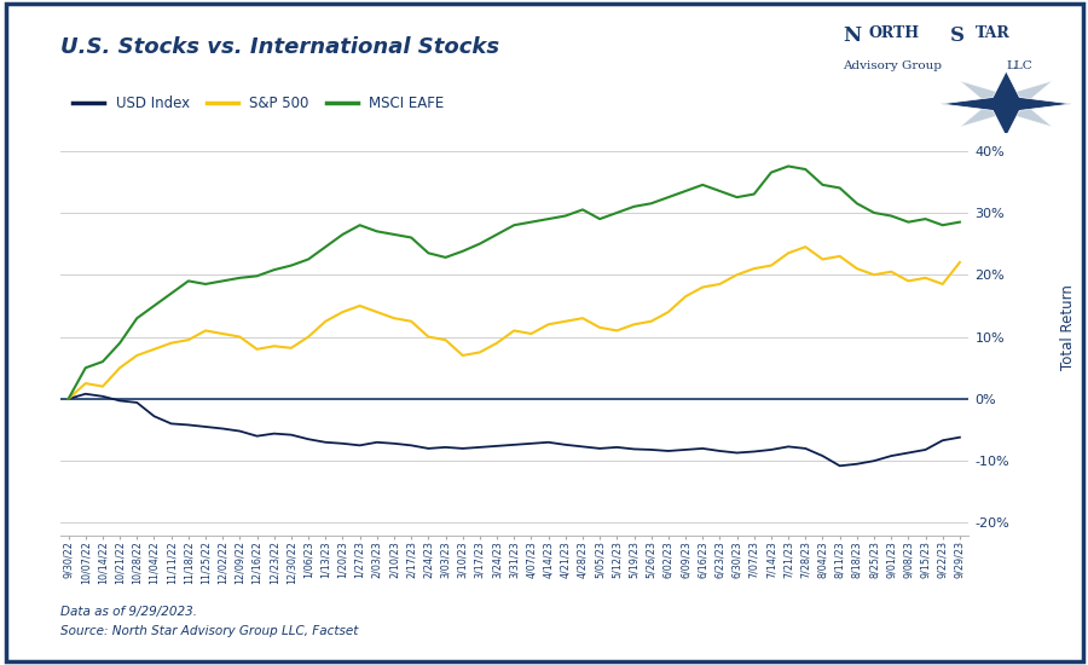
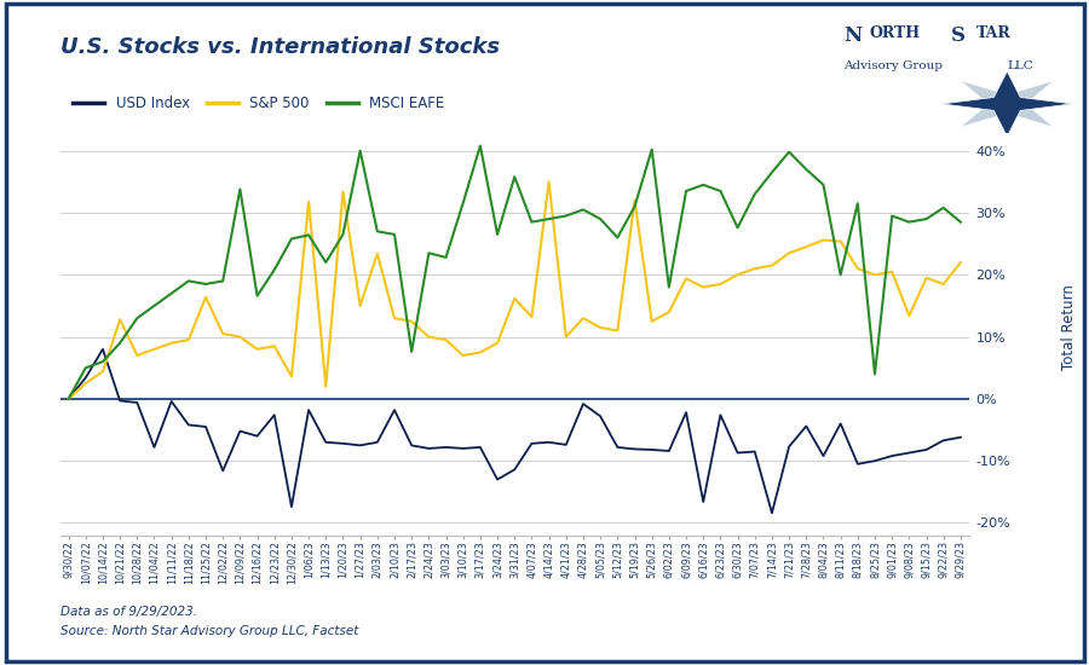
USD Index/10/07/22: 0.8% -> 3.4%
USD Index/10/14/22: 0.4% -> 8.0%
S&P 500/10/14/22: 2.0% -> 4.4%
S&P 500/10/21/22: 5.0% -> 12.8%
USD Index/11/04/22: -2.8% -> -7.8%
USD Index/11/11/22: -4.0% -> -0.4%
S&P 500/11/25/22: 11.0% -> 16.4%
USD Index/12/02/22: -4.8% -> -11.6%
MSCI EAFE/12/09/22: 19.5% -> 33.8%
MSCI EAFE/12/16/22: 19.8% -> 16.6%
USD Index/12/23/22: -5.6% -> -2.6%
USD Index/12/30/22: -5.8% -> -17.4%
S&P 500/12/30/22: 8.2% -> 3.6%
MSCI EAFE/12/30/22: 21.5% -> 25.8%
USD Index/1/06/23: -6.5% -> -1.8%
S&P 500/1/06/23: 10.0% -> 31.8%
MSCI EAFE/1/06/23: 22.5% -> 26.4%
S&P 500/1/13/23: 12.5% -> 2.0%
MSCI EAFE/1/13/23: 24.5% -> 22.0%
S&P 500/1/20/23: 14.0% -> 33.4%
MSCI EAFE/1/27/23: 28.0% -> 40.0%
S&P 500/2/03/23: 14.0% -> 23.4%
USD Index/2/10/23: -7.2% -> -1.8%
MSCI EAFE/2/17/23: 26.0% -> 7.6%
MSCI EAFE/3/10/23: 23.8% -> 31.6%
MSCI EAFE/3/17/23: 25.0% -> 40.8%
USD Index/3/24/23: -7.6% -> -13.0%
USD Index/3/31/23: -7.4% -> -11.4%
S&P 500/3/31/23: 11.0% -> 16.2%
MSCI EAFE/3/31/23: 28.0% -> 35.8%
S&P 500/4/07/23: 10.5% -> 13.2%
S&P 500/4/14/23: 12.0% -> 35.0%
S&P 500/4/21/23: 12.5% -> 10.0%
USD Index/4/28/23: -7.7% -> -0.8%
USD Index/5/05/23: -8.0% -> -2.8%
MSCI EAFE/5/12/23: 30.0% -> 26.0%
S&P 500/5/19/23: 12.0% -> 32.0%
MSCI EAFE/5/26/23: 31.5% -> 40.2%
MSCI EAFE/6/02/23: 32.5% -> 18.0%
USD Index/6/09/23: -8.2% -> -2.2%
S&P 500/6/09/23: 16.5% -> 19.4%
USD Index/6/16/23: -8.0% -> -16.6%
USD Index/6/23/23: -8.4% -> -2.6%
MSCI EAFE/6/30/23: 32.5% -> 27.6%
USD Index/7/14/23: -8.2% -> -18.4%
MSCI EAFE/7/21/23: 37.5% -> 39.8%
USD Index/7/28/23: -8.0% -> -4.4%
S&P 500/8/04/23: 22.5% -> 25.6%
USD Index/8/11/23: -10.8% -> -4.0%
S&P 500/8/11/23: 23.0% -> 25.4%
MSCI EAFE/8/11/23: 34.0% -> 20.0%
MSCI EAFE/8/25/23: 30.0% -> 4.0%
S&P 500/9/08/23: 19.0% -> 13.4%
MSCI EAFE/9/22/23: 28.0% -> 30.8%
